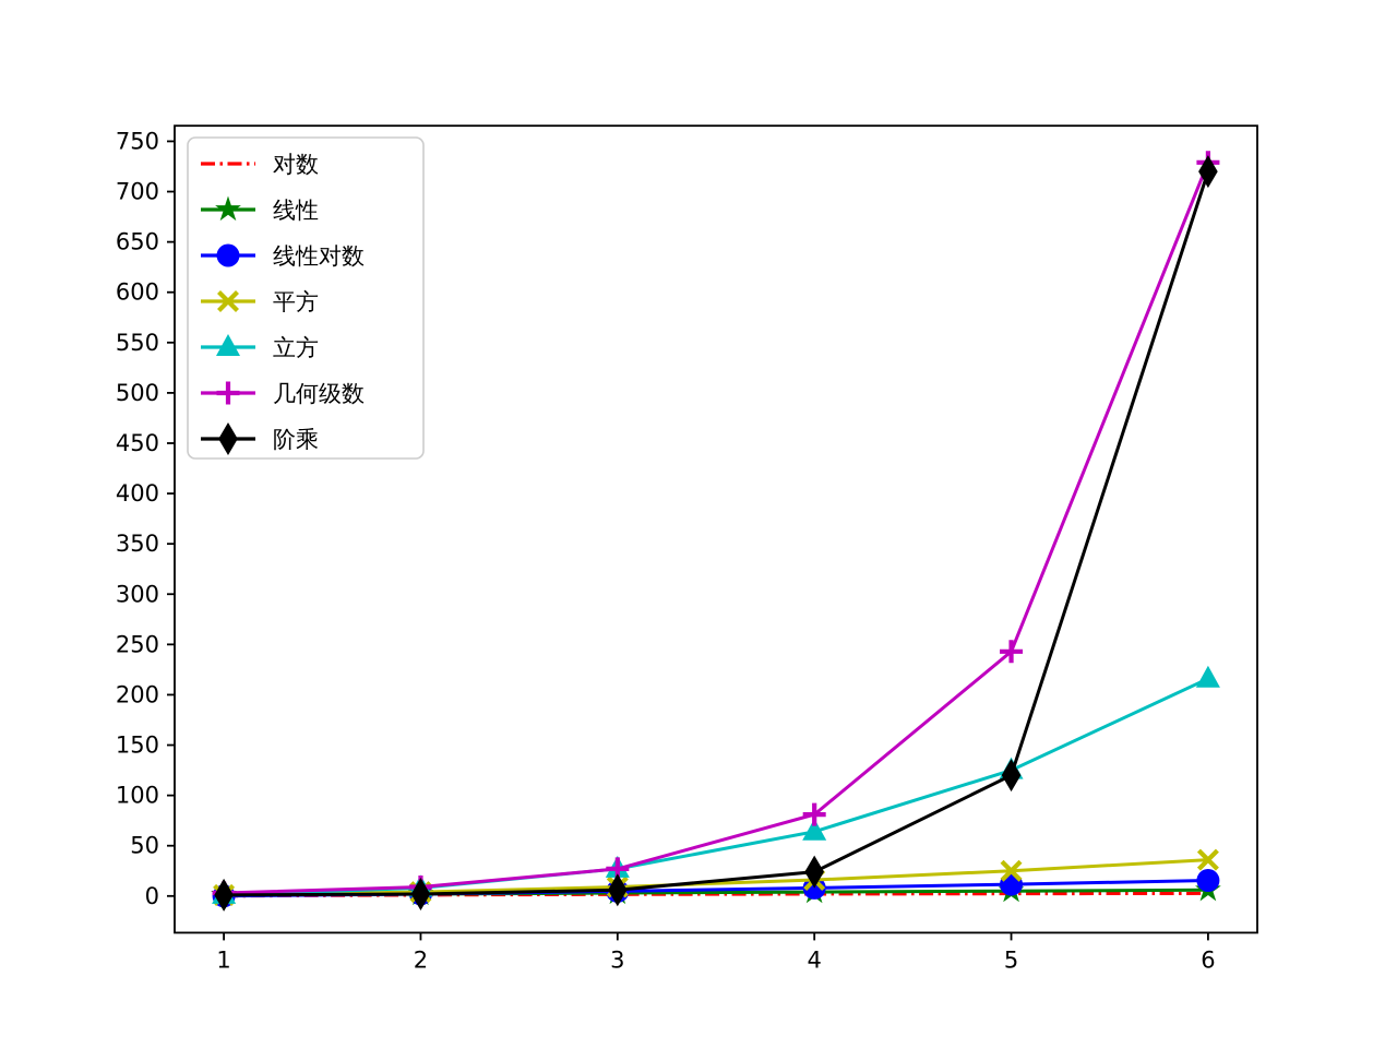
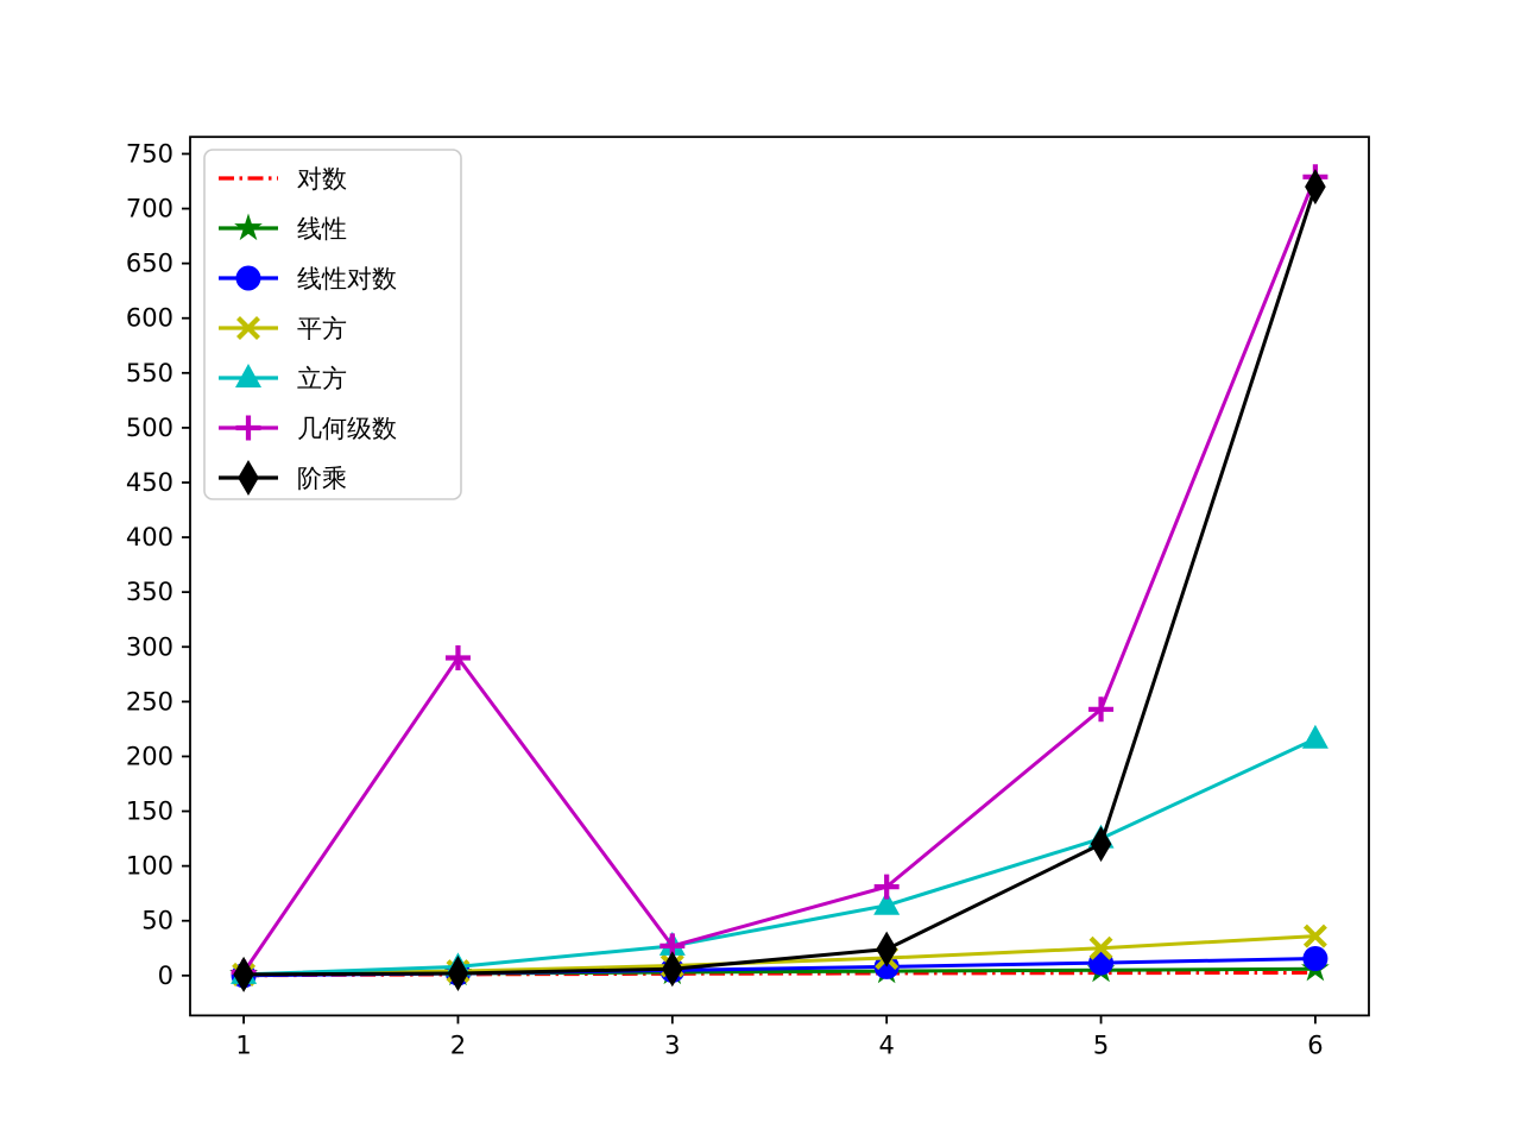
几何级数/2: 10 -> 290
